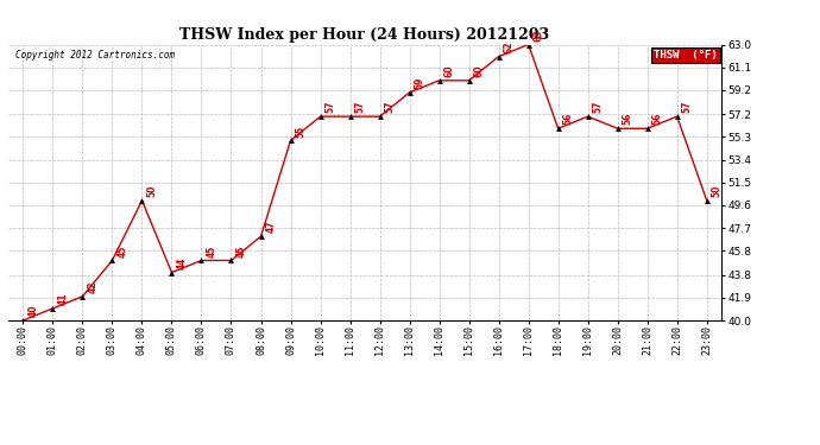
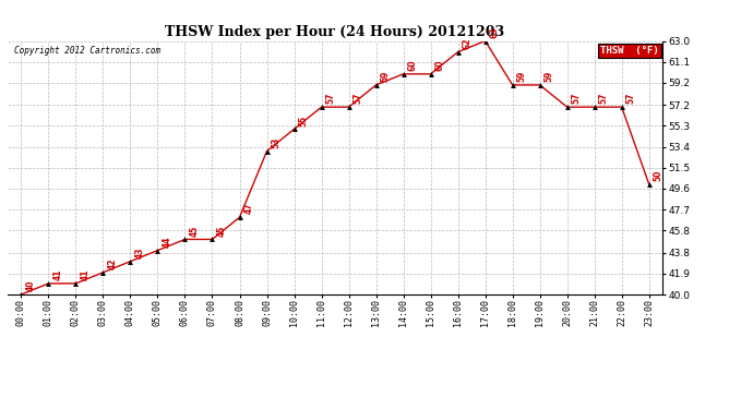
02:00: 42 -> 41
03:00: 45 -> 42
04:00: 50 -> 43
09:00: 55 -> 53
10:00: 57 -> 55
18:00: 56 -> 59
19:00: 57 -> 59
20:00: 56 -> 57
21:00: 56 -> 57
